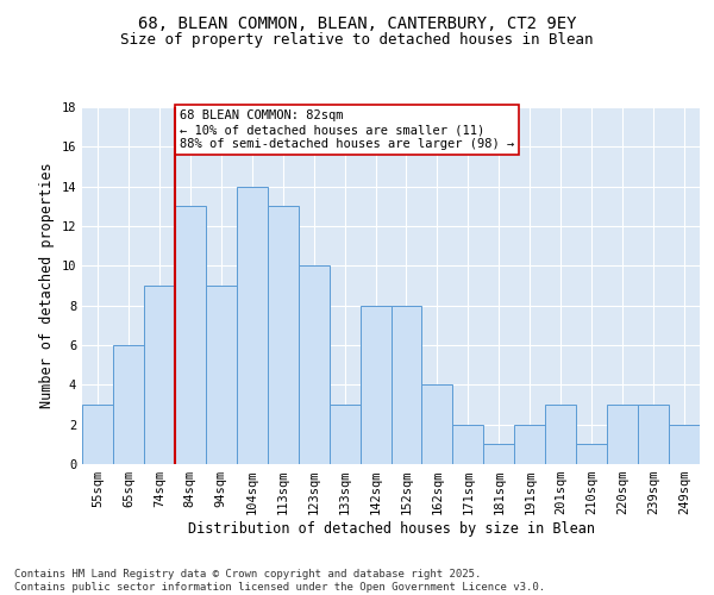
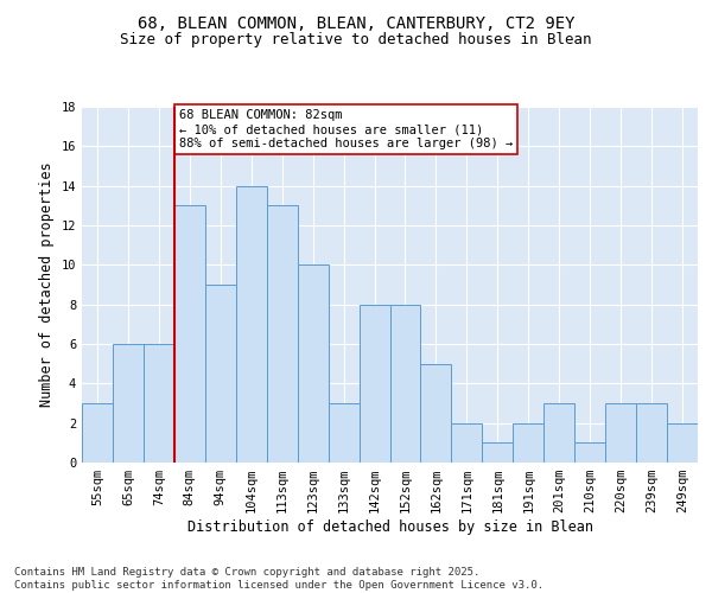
74sqm: 9 -> 6
162sqm: 4 -> 5
